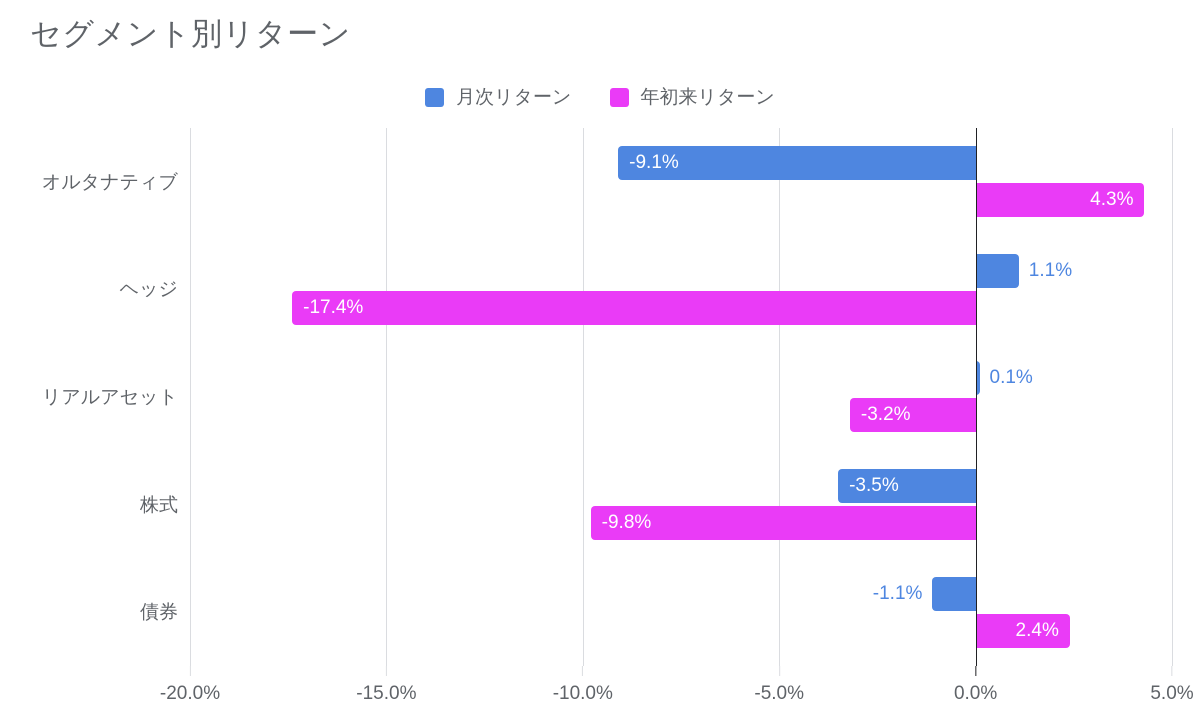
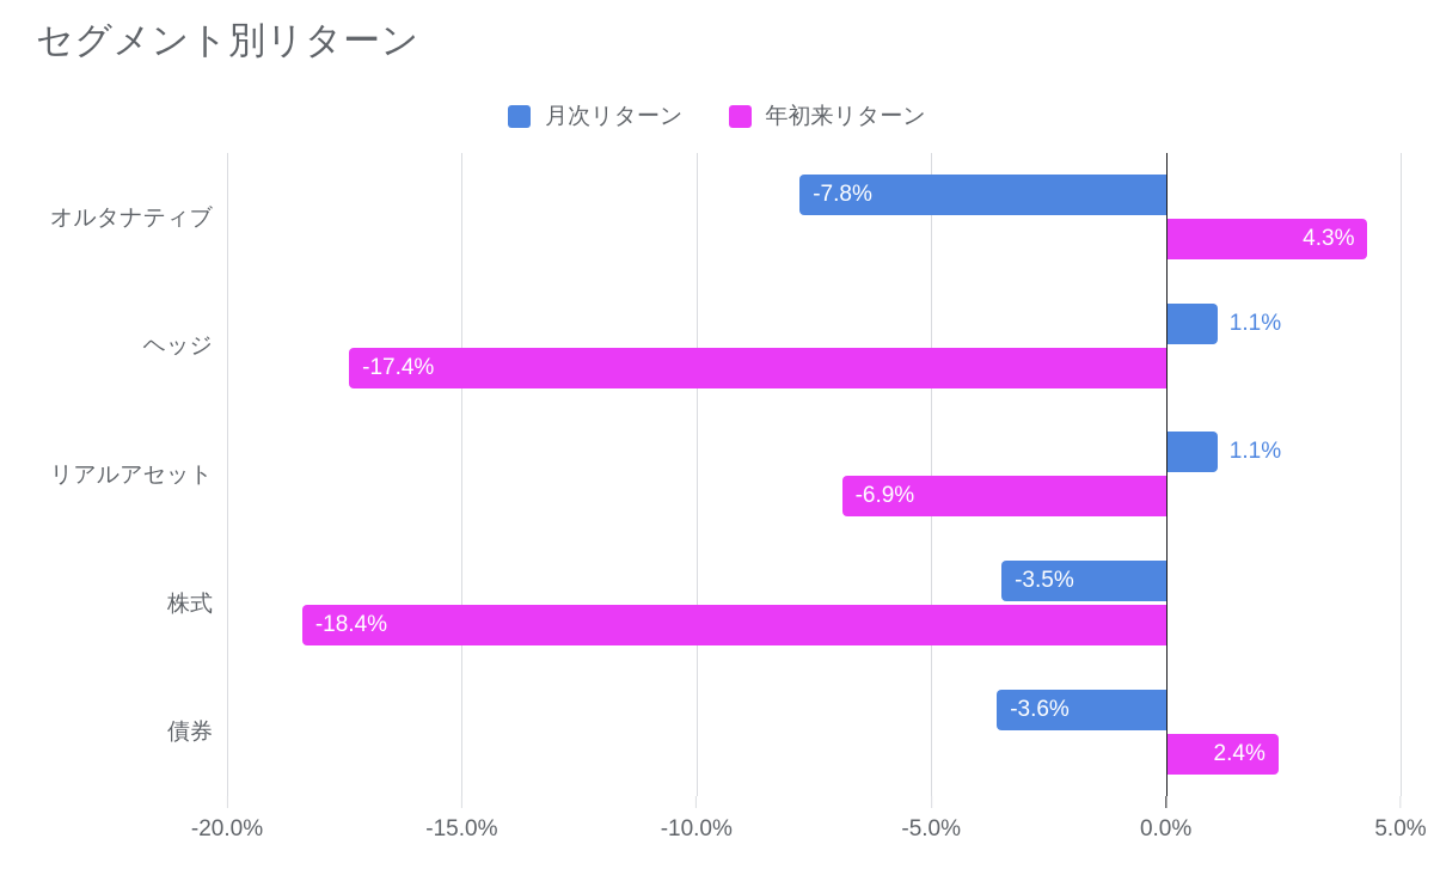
月次リターン/オルタナティブ: -9.1% -> -7.8%
月次リターン/リアルアセット: 0.1% -> 1.1%
年初来リターン/リアルアセット: -3.2% -> -6.9%
年初来リターン/株式: -9.8% -> -18.4%
月次リターン/債券: -1.1% -> -3.6%
